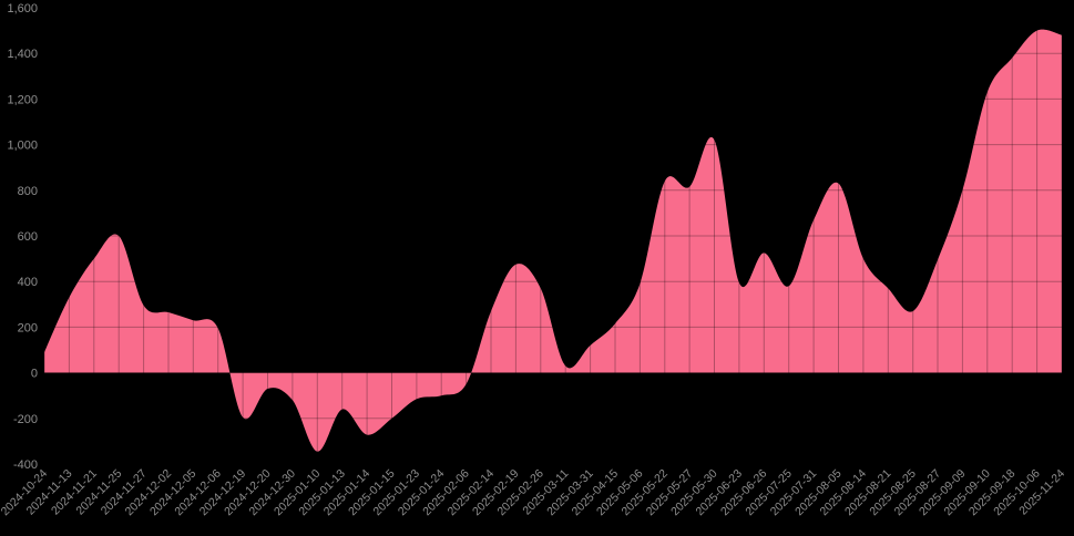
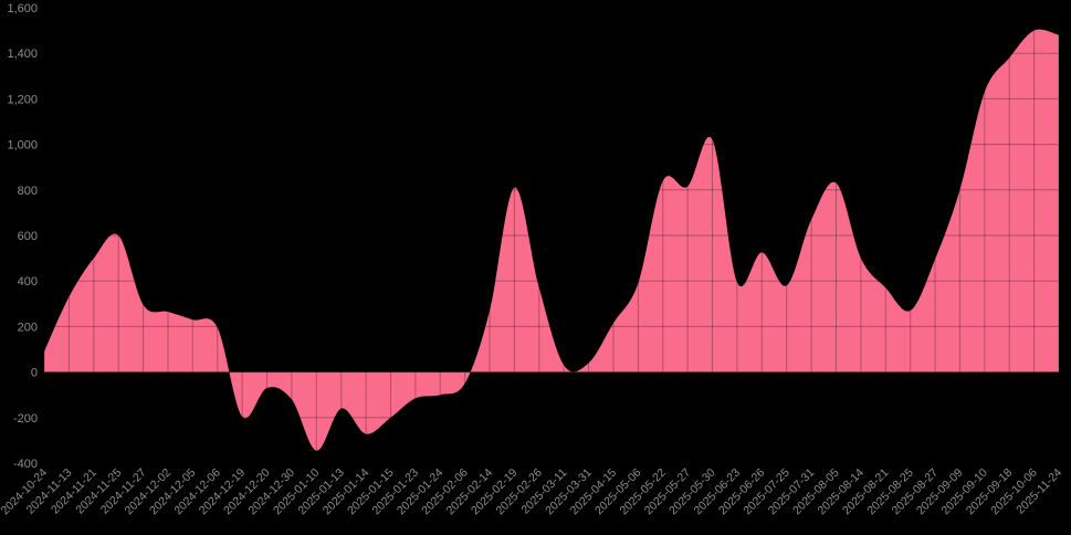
2025-02-19: 480 -> 810
2025-03-31: 120 -> 40
